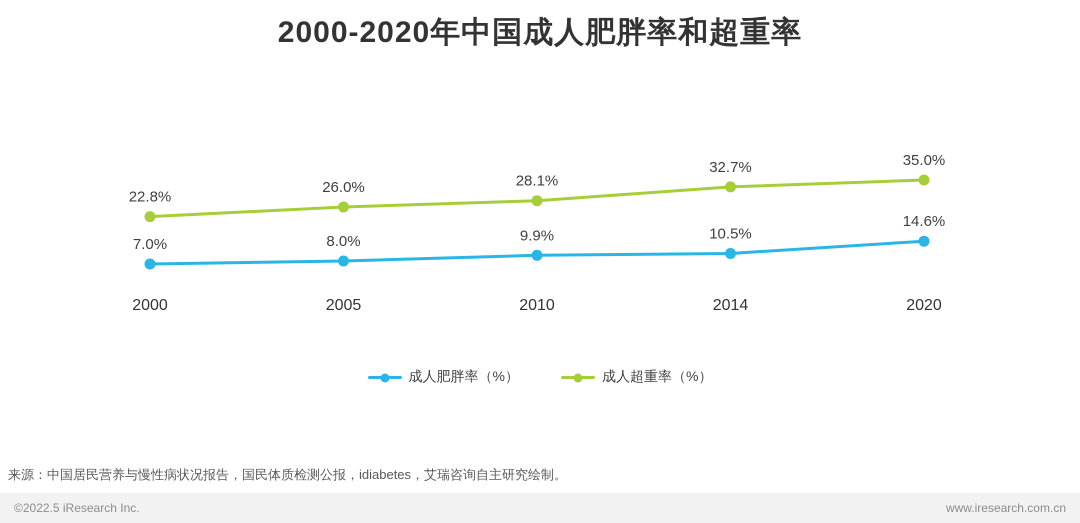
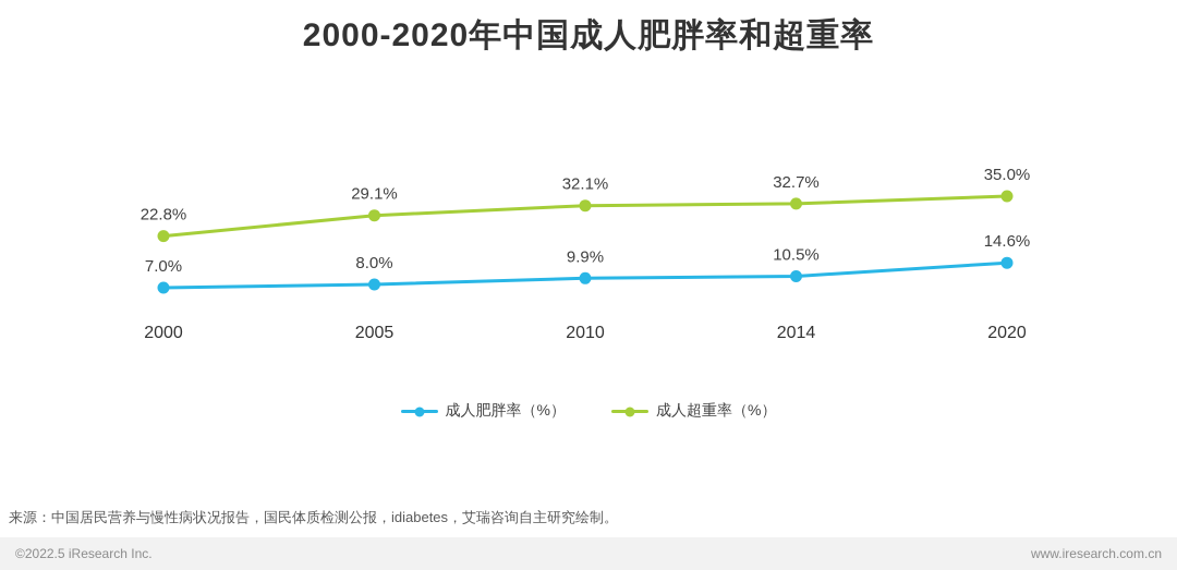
成人超重率（%）/2005: 26.0% -> 29.1%
成人超重率（%）/2010: 28.1% -> 32.1%
